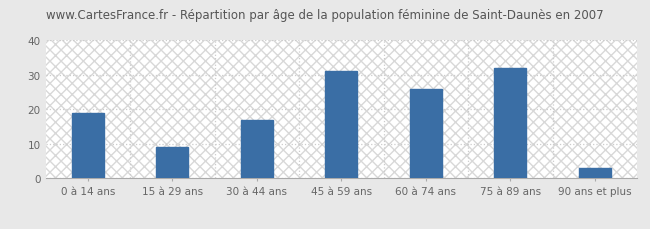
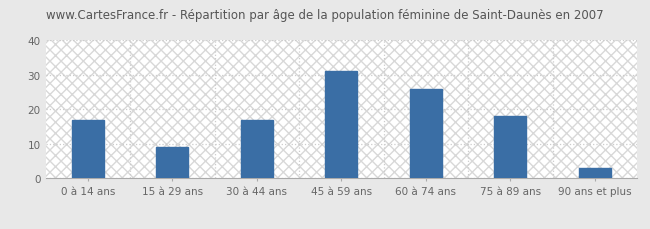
0 à 14 ans: 19 -> 17
75 à 89 ans: 32 -> 18
